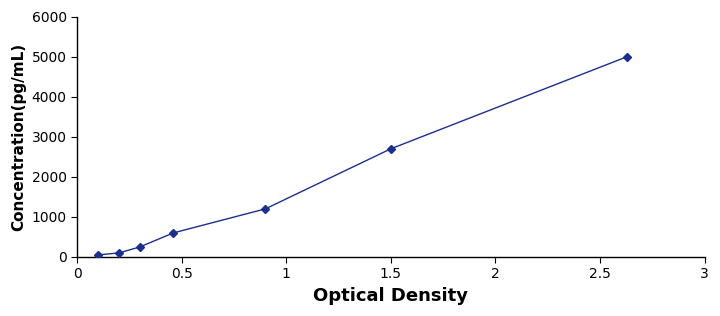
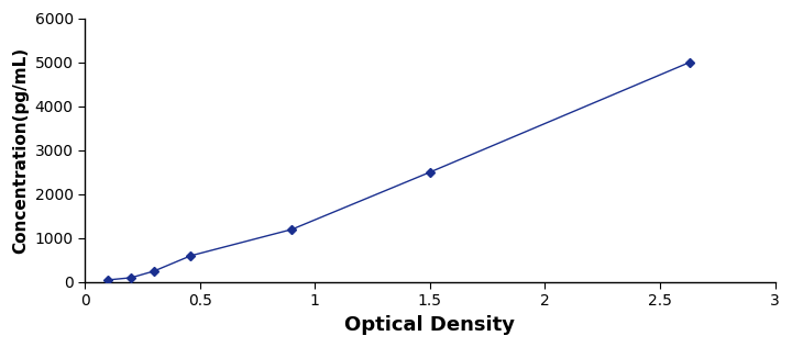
1.5: 2700 -> 2500
